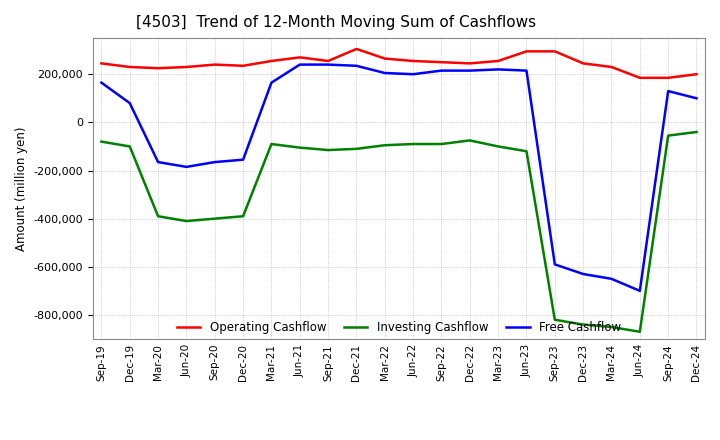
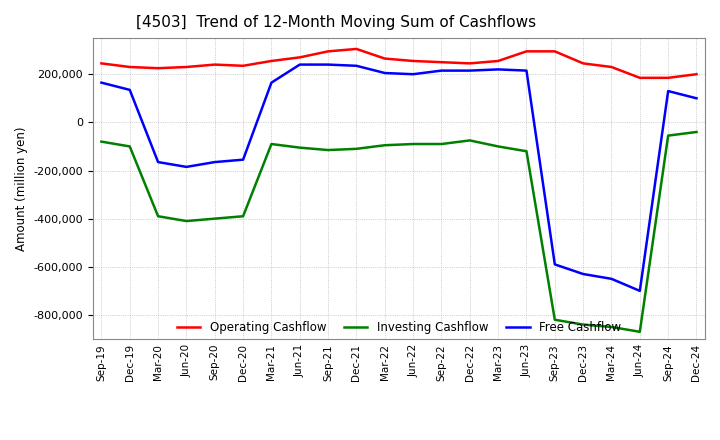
Free Cashflow/Dec-19: 80,000 -> 135,000
Operating Cashflow/Sep-21: 255,000 -> 295,000
